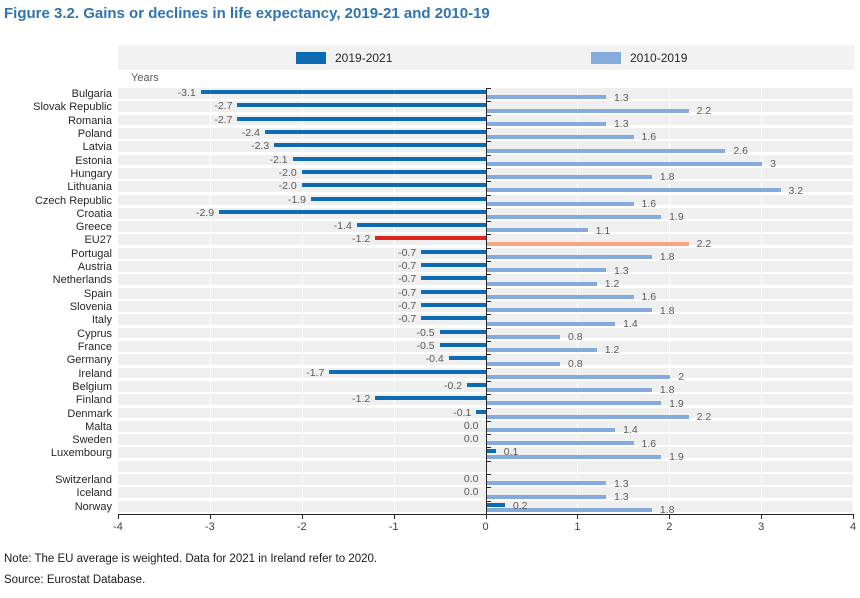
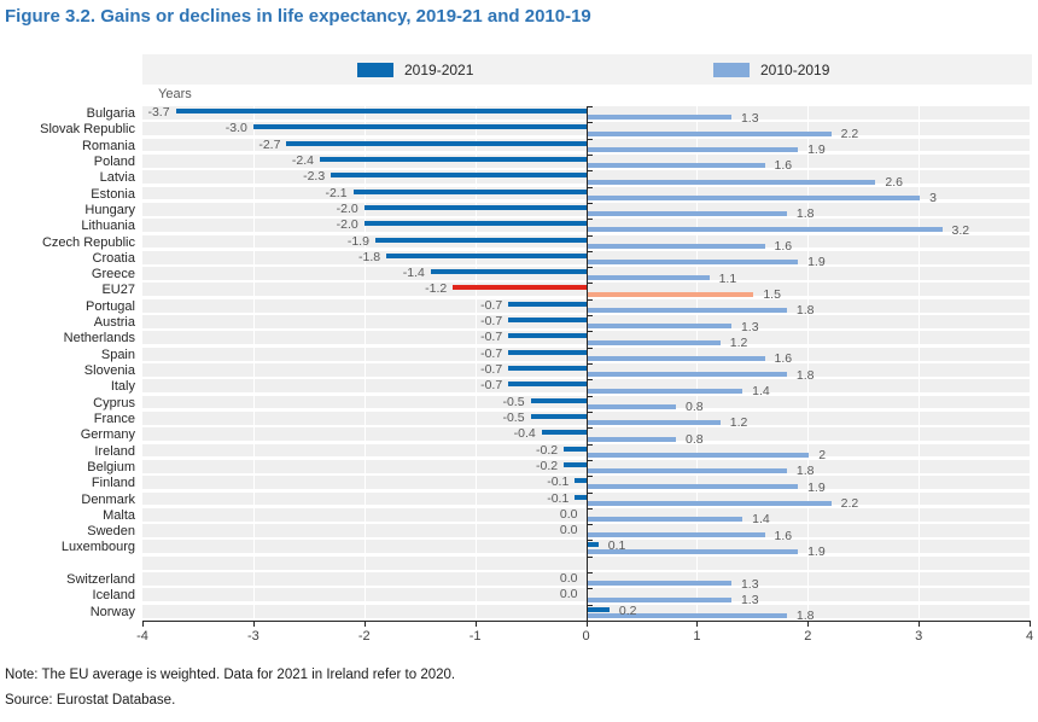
2019-2021/Bulgaria: -3.1 -> -3.7
2019-2021/Slovak Republic: -2.7 -> -3.0
2010-2019/Romania: 1.3 -> 1.9
2019-2021/Croatia: -2.9 -> -1.8
2010-2019/EU27: 2.2 -> 1.5
2019-2021/Ireland: -1.7 -> -0.2
2019-2021/Finland: -1.2 -> -0.1
